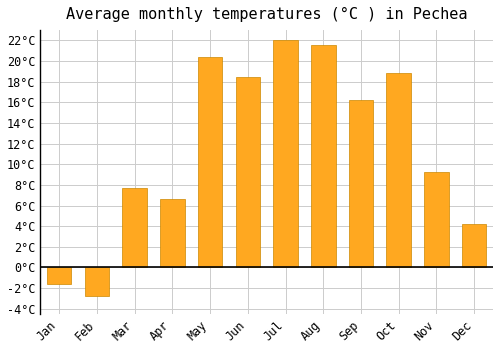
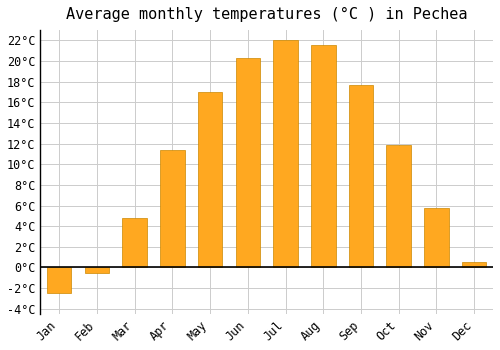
Jan: -1.6°C -> -2.5°C
Feb: -2.8°C -> -0.5°C
Mar: 7.7°C -> 4.8°C
Apr: 6.6°C -> 11.4°C
May: 20.4°C -> 17.0°C
Jun: 18.5°C -> 20.3°C
Sep: 16.2°C -> 17.7°C
Oct: 18.8°C -> 11.9°C
Nov: 9.2°C -> 5.8°C
Dec: 4.2°C -> 0.5°C
